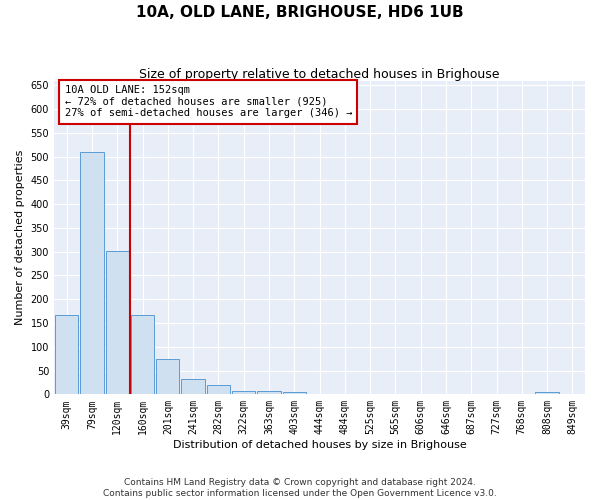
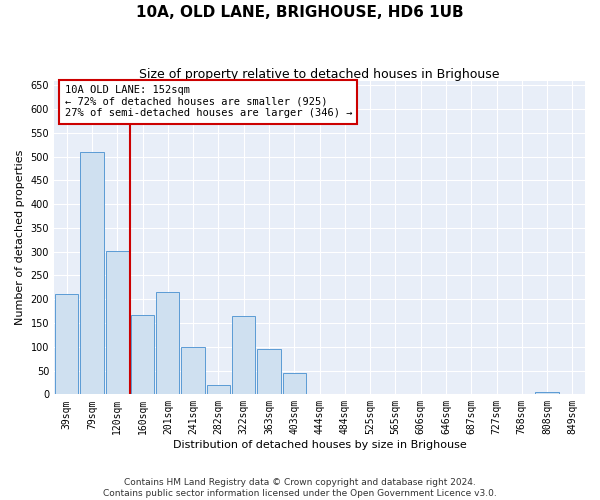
39sqm: 167 -> 210
201sqm: 75 -> 215
241sqm: 32 -> 100
322sqm: 8 -> 165
363sqm: 8 -> 95
403sqm: 5 -> 45
